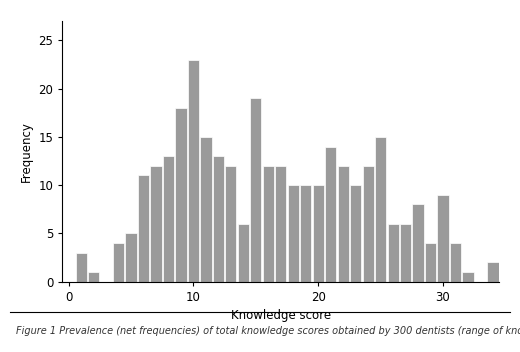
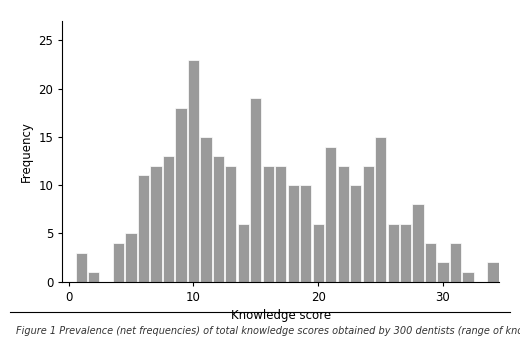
20: 10 -> 6
30: 9 -> 2
